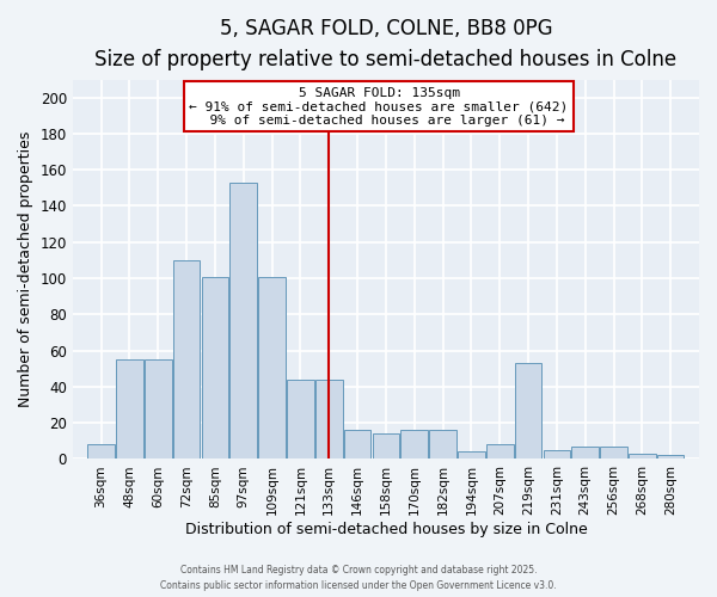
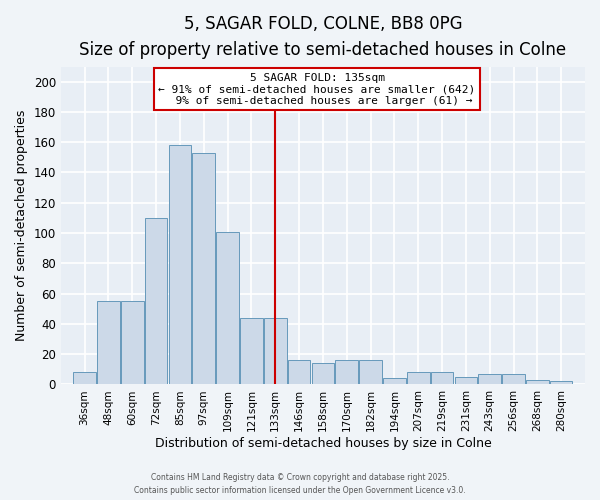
85sqm: 101 -> 158
219sqm: 53 -> 8
